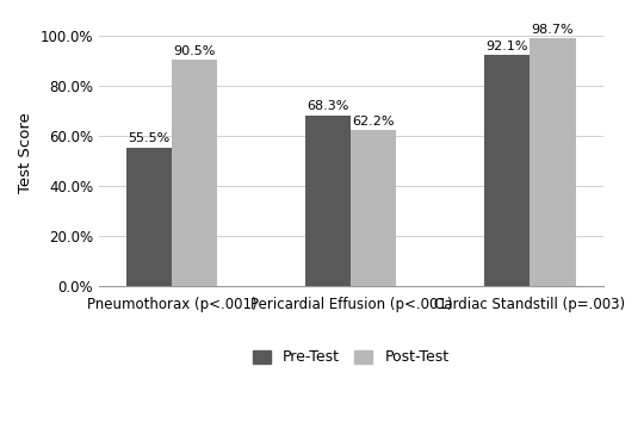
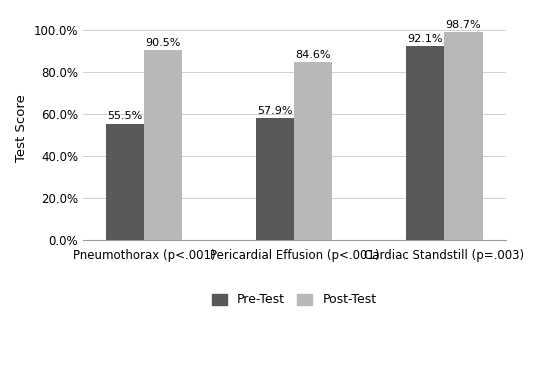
Pre-Test/Pericardial Effusion (p<.001): 68.3% -> 57.9%
Post-Test/Pericardial Effusion (p<.001): 62.2% -> 84.6%
